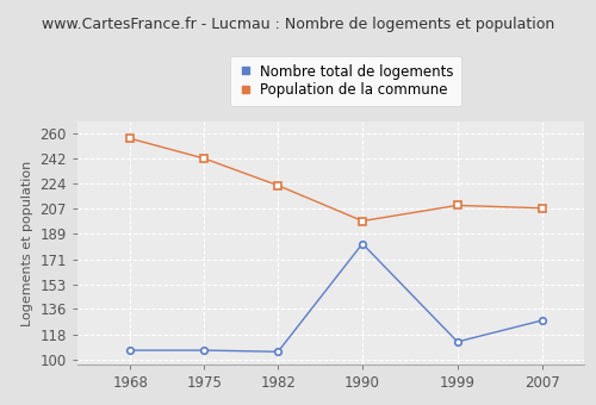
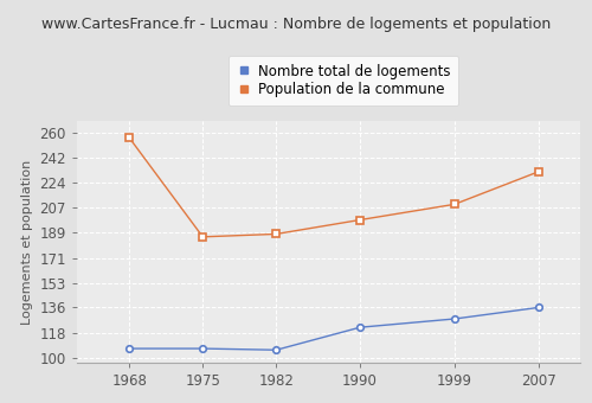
Population de la commune/1975: 242 -> 186
Population de la commune/1982: 223 -> 188
Nombre total de logements/1990: 182 -> 122
Nombre total de logements/1999: 113 -> 128
Nombre total de logements/2007: 128 -> 136
Population de la commune/2007: 207 -> 232
